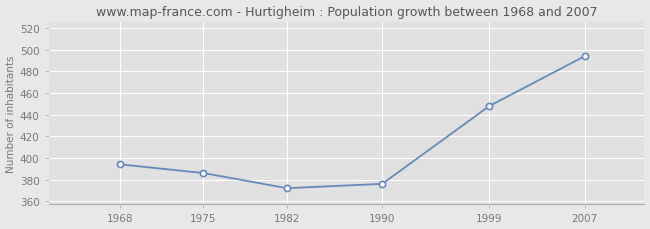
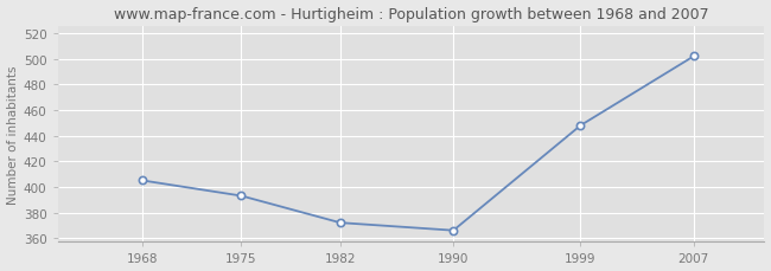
1968: 394 -> 405
1975: 386 -> 393
1990: 376 -> 366
2007: 494 -> 502
